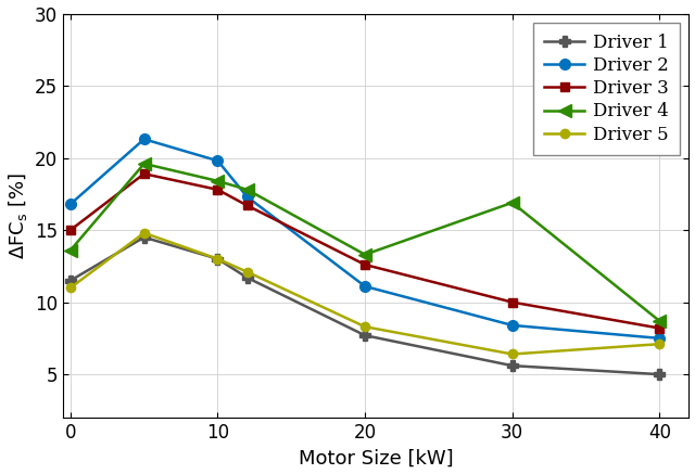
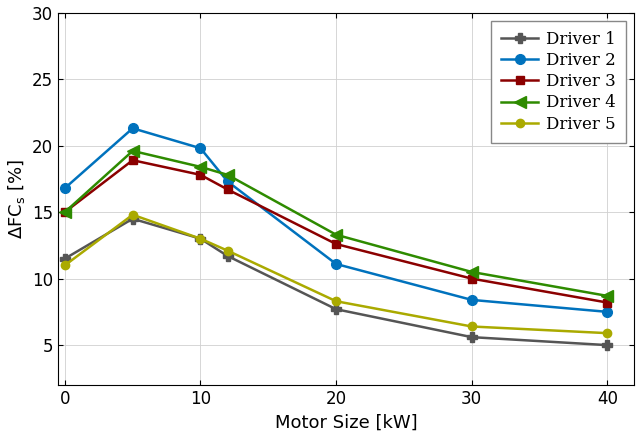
Driver 4/0: 13.6 -> 15.0
Driver 4/30: 16.9 -> 10.5
Driver 5/40: 7.1 -> 5.9
